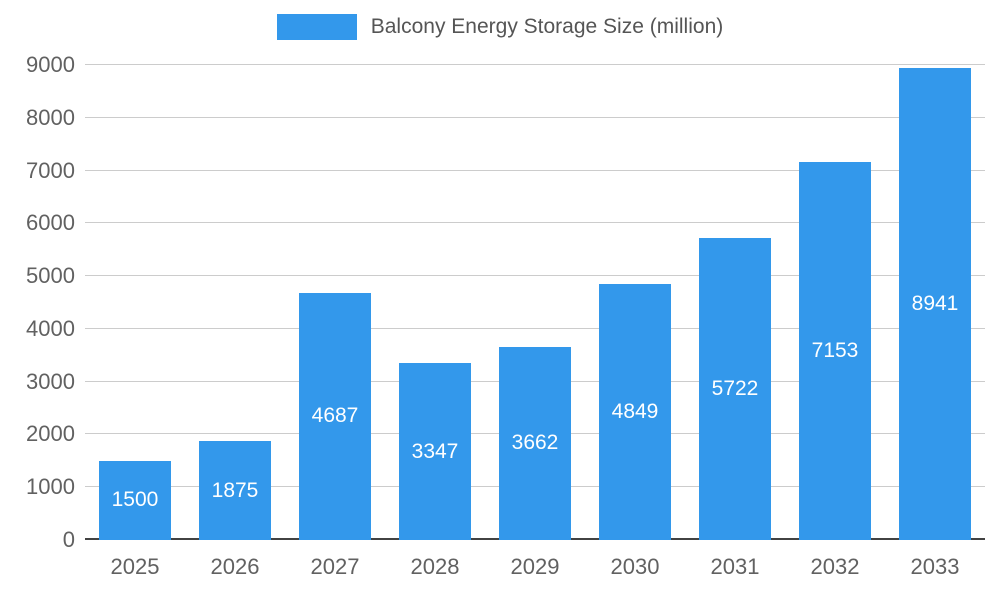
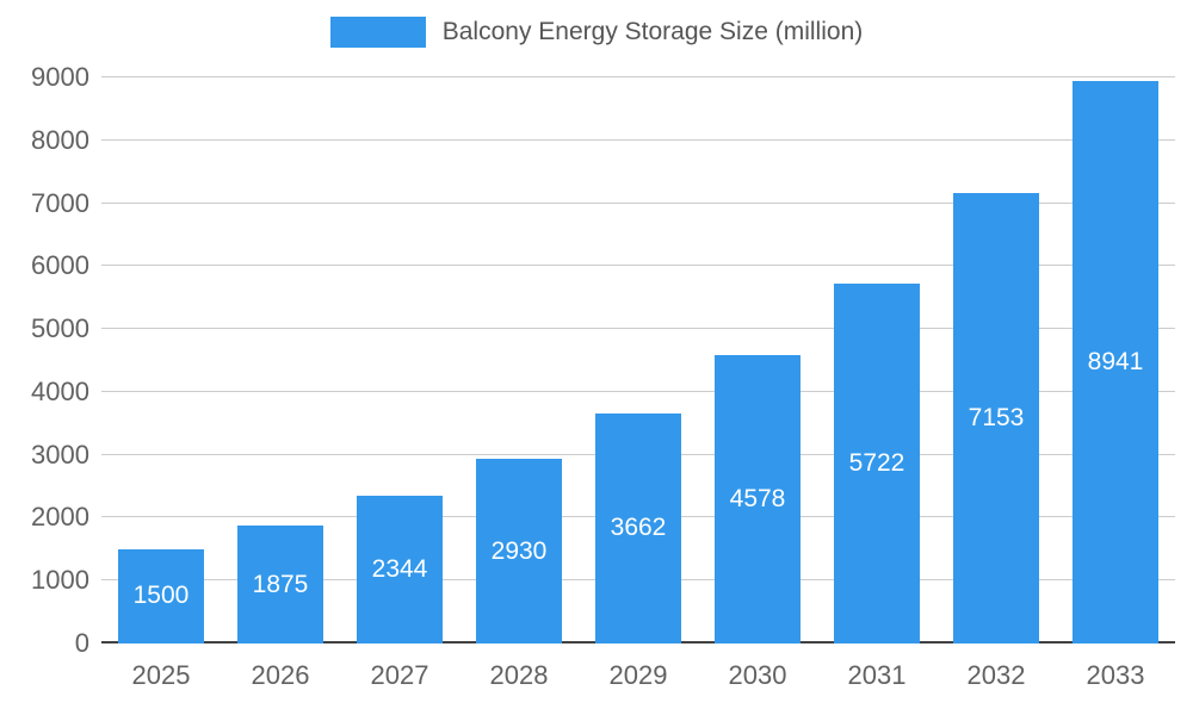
2027: 4687 -> 2344
2028: 3347 -> 2930
2030: 4849 -> 4578
